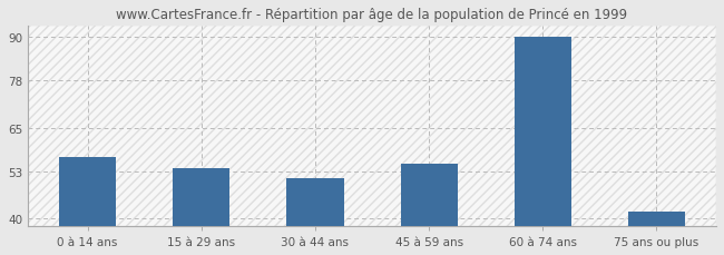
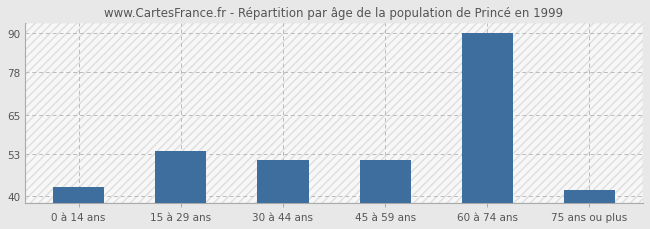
0 à 14 ans: 57 -> 43
45 à 59 ans: 55 -> 51
